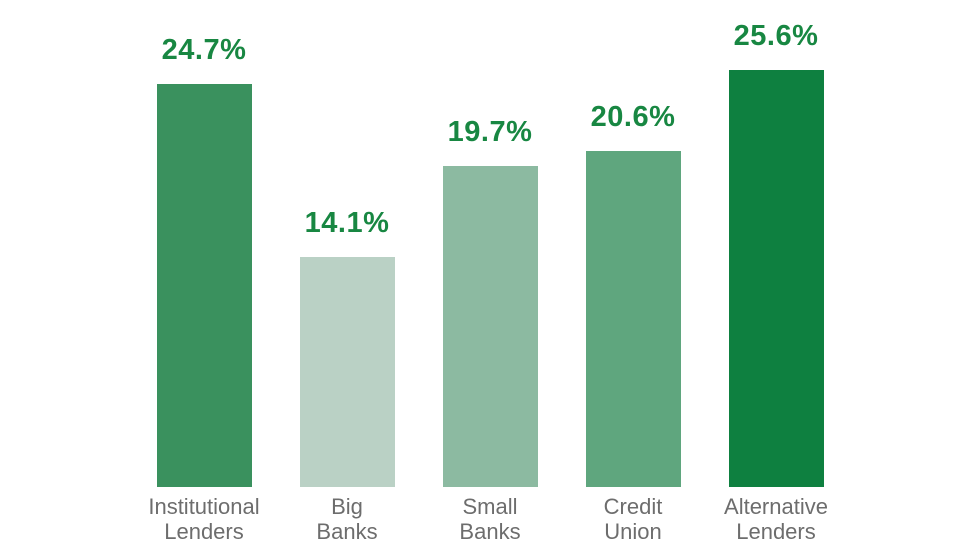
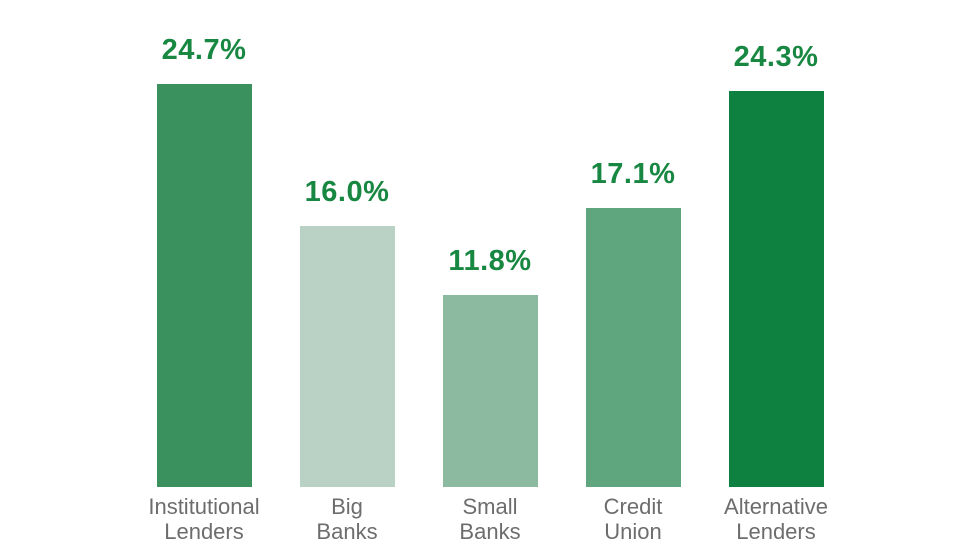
Big Banks: 14.1% -> 16.0%
Small Banks: 19.7% -> 11.8%
Credit Union: 20.6% -> 17.1%
Alternative Lenders: 25.6% -> 24.3%
